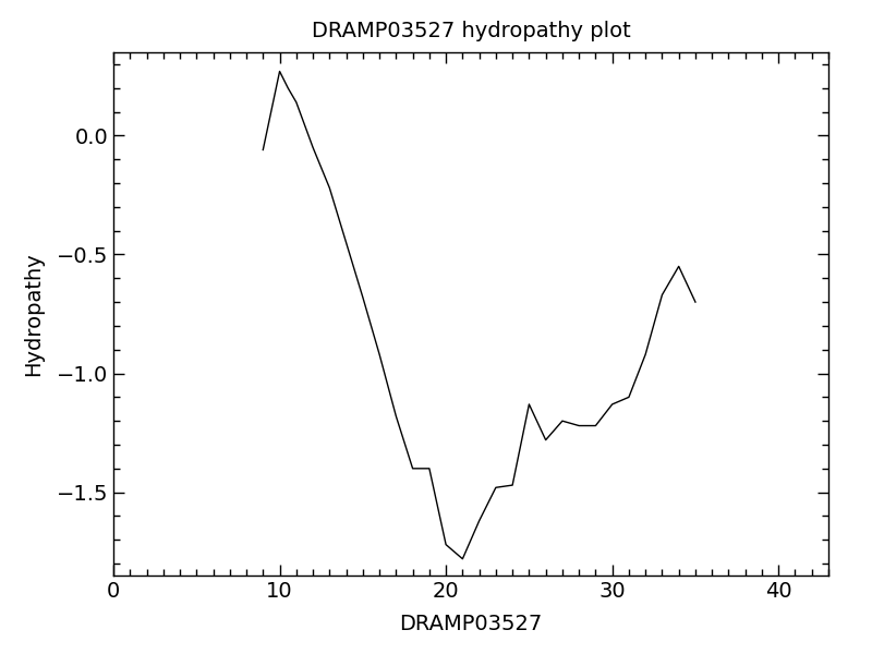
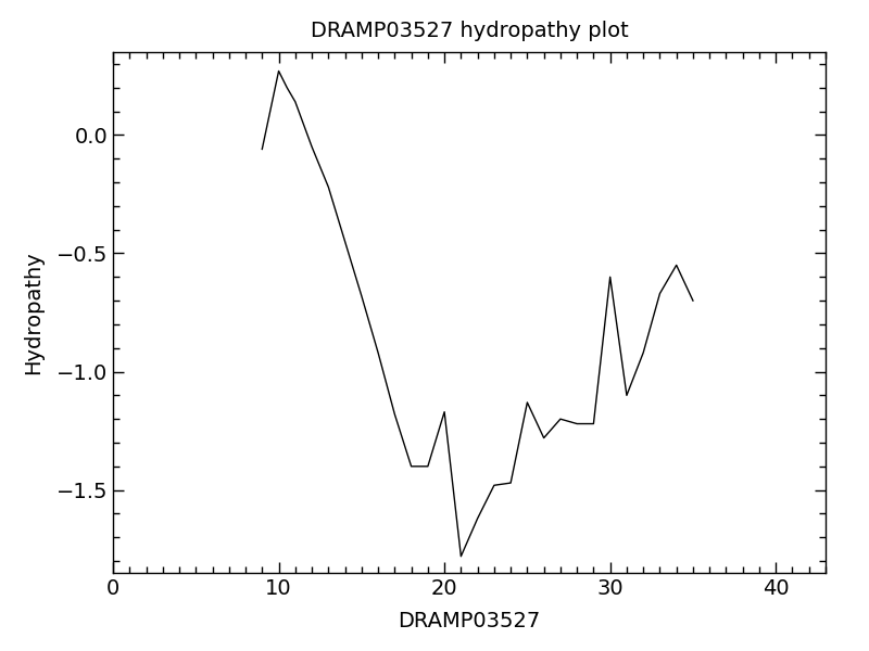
20: -1.72 -> -1.17
30: -1.13 -> -0.60
